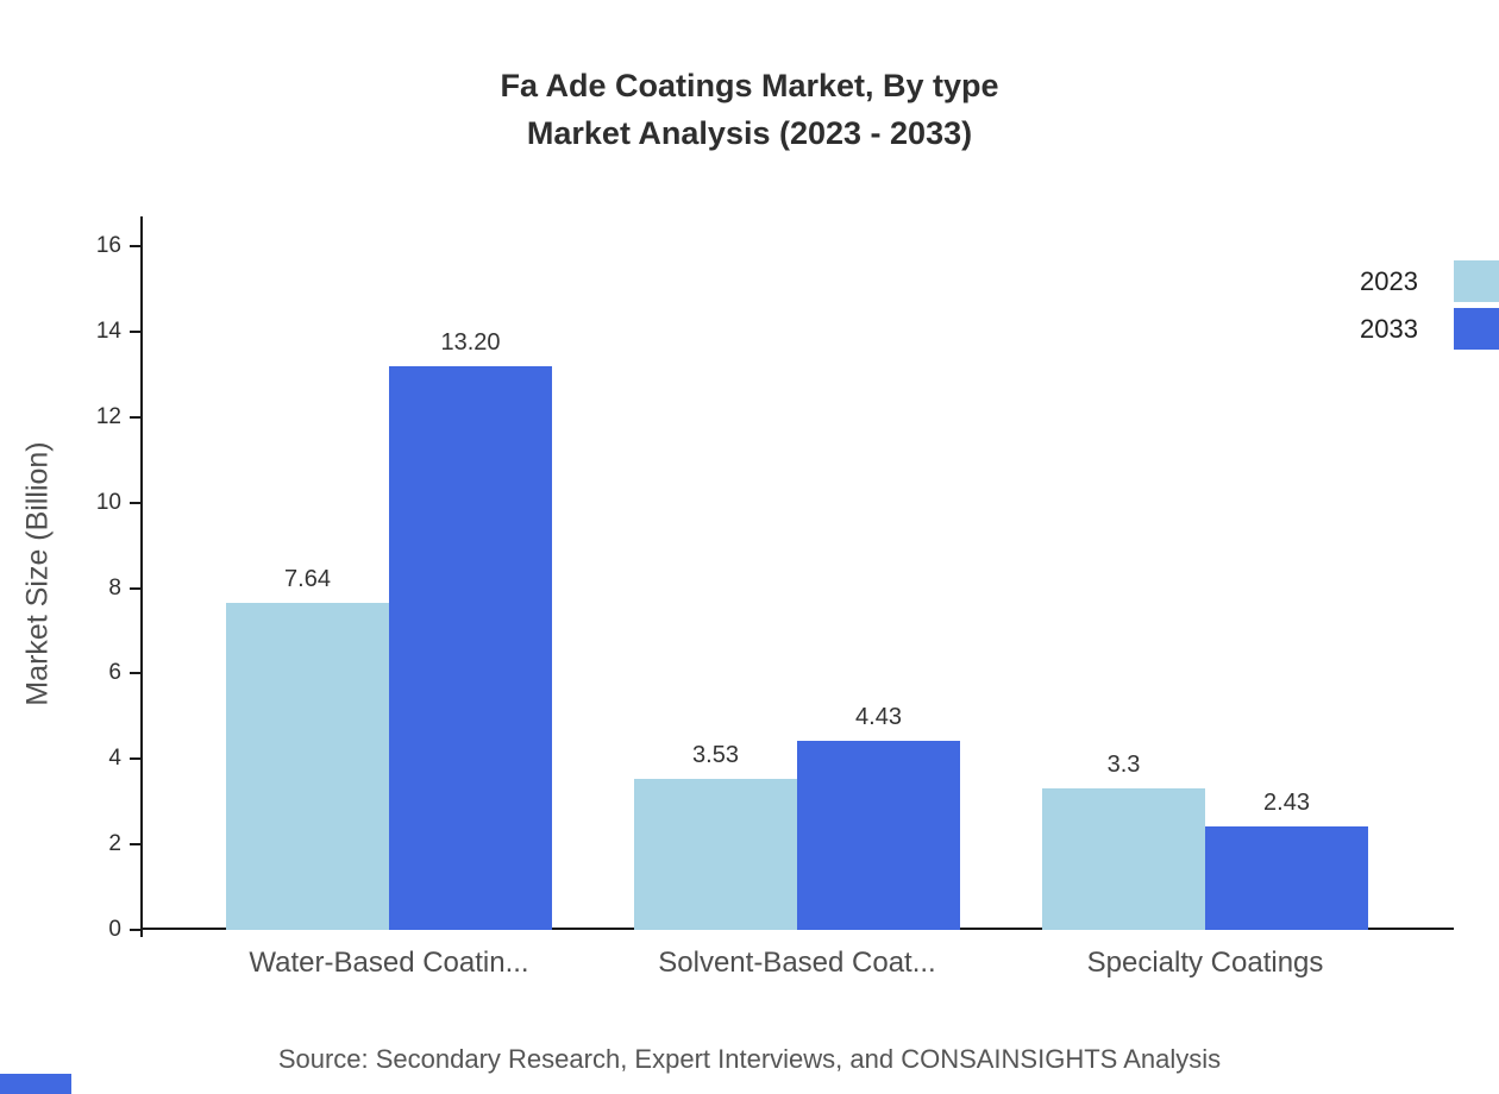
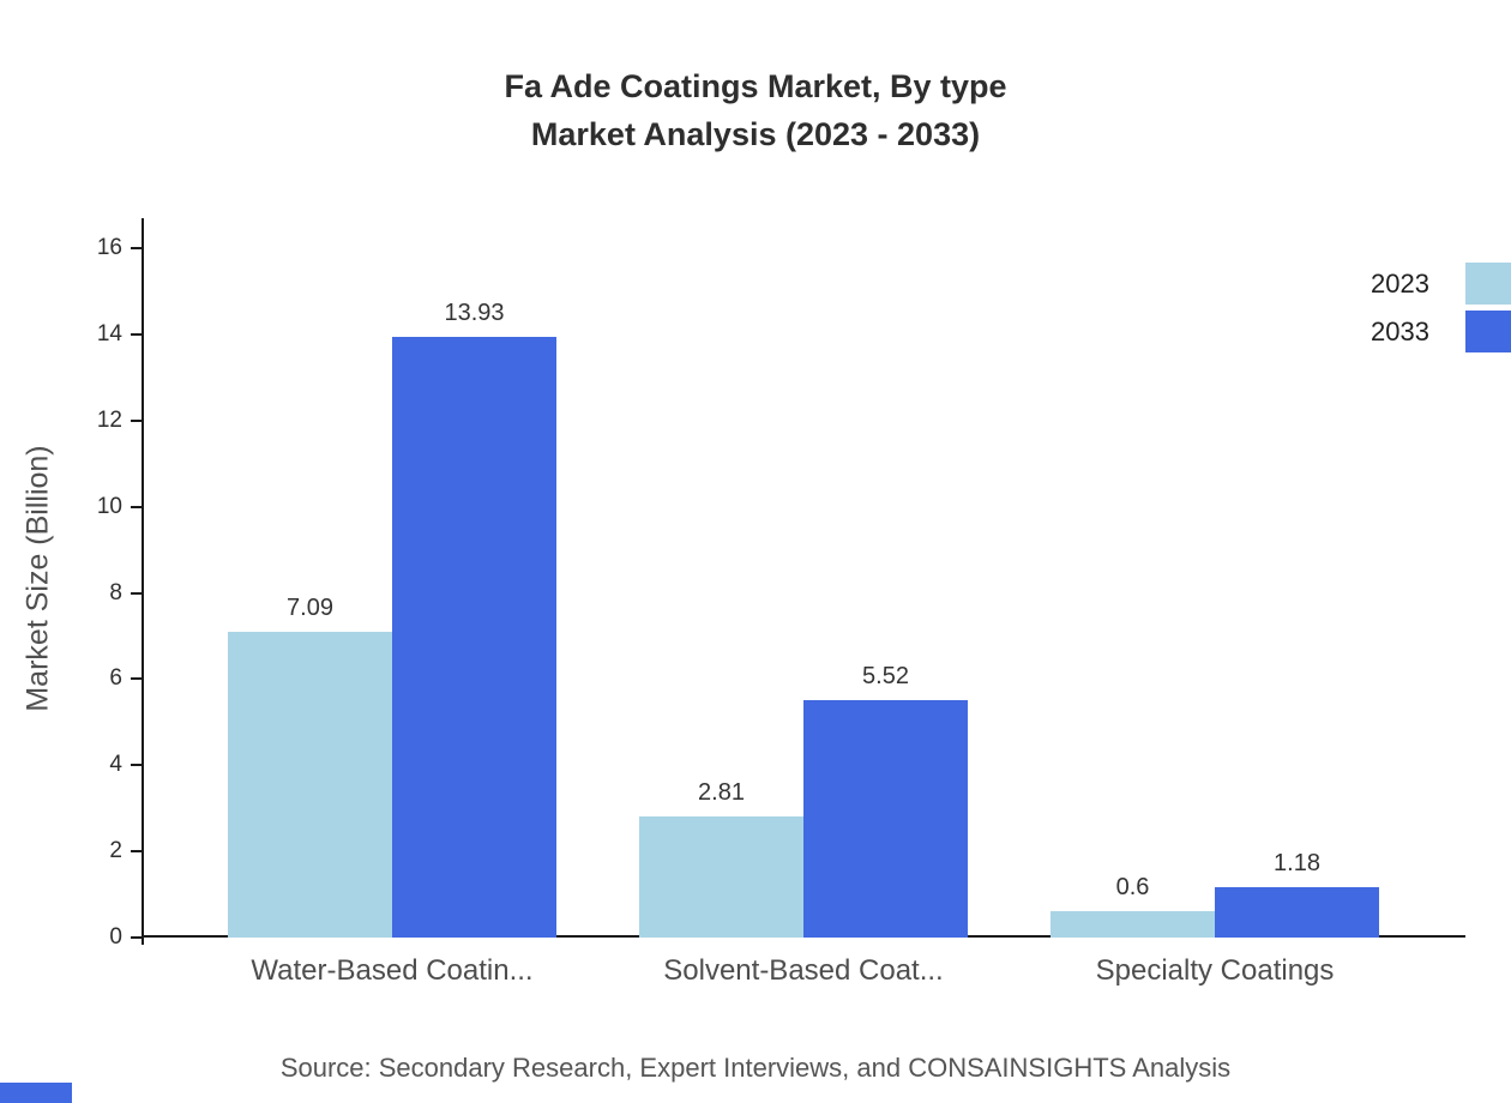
2023/Water-Based Coatin...: 7.64 -> 7.09
2033/Water-Based Coatin...: 13.20 -> 13.93
2023/Solvent-Based Coat...: 3.53 -> 2.81
2033/Solvent-Based Coat...: 4.43 -> 5.52
2023/Specialty Coatings: 3.3 -> 0.6
2033/Specialty Coatings: 2.43 -> 1.18
